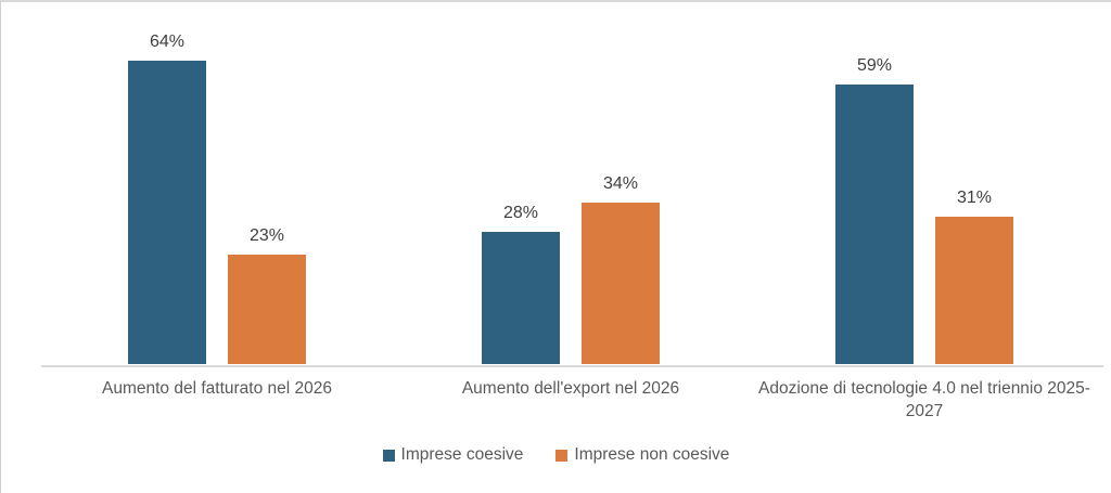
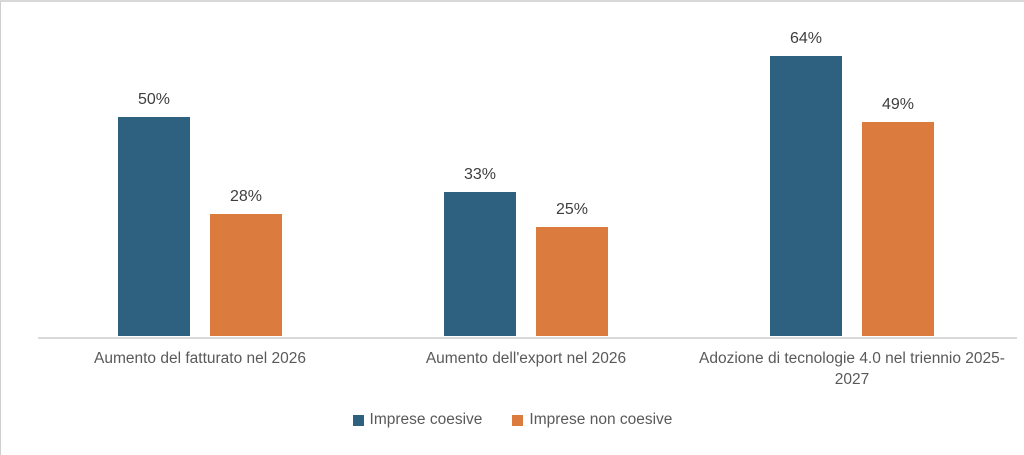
Imprese coesive/Aumento del fatturato nel 2026: 64% -> 50%
Imprese non coesive/Aumento del fatturato nel 2026: 23% -> 28%
Imprese coesive/Aumento dell'export nel 2026: 28% -> 33%
Imprese non coesive/Aumento dell'export nel 2026: 34% -> 25%
Imprese coesive/Adozione di tecnologie 4.0 nel triennio 2025-2027: 59% -> 64%
Imprese non coesive/Adozione di tecnologie 4.0 nel triennio 2025-2027: 31% -> 49%
